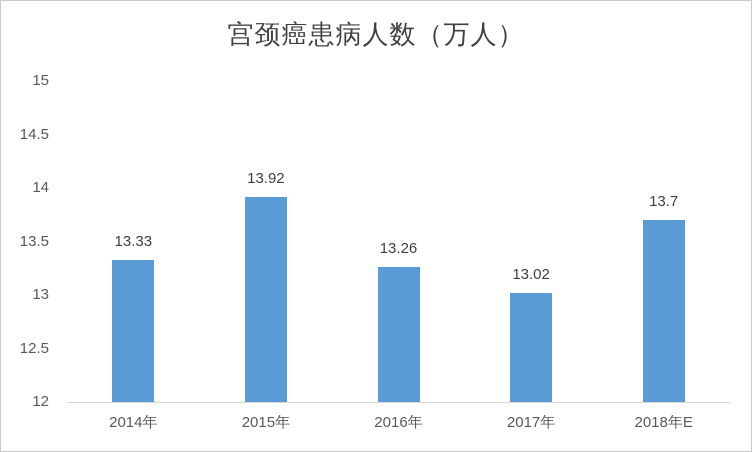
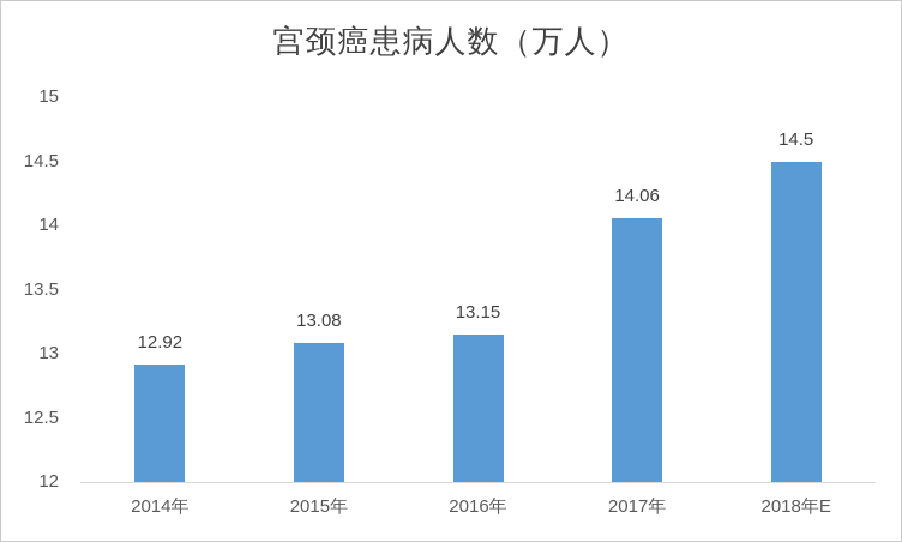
2014年: 13.33 -> 12.92
2015年: 13.92 -> 13.08
2016年: 13.26 -> 13.15
2017年: 13.02 -> 14.06
2018年E: 13.7 -> 14.5
